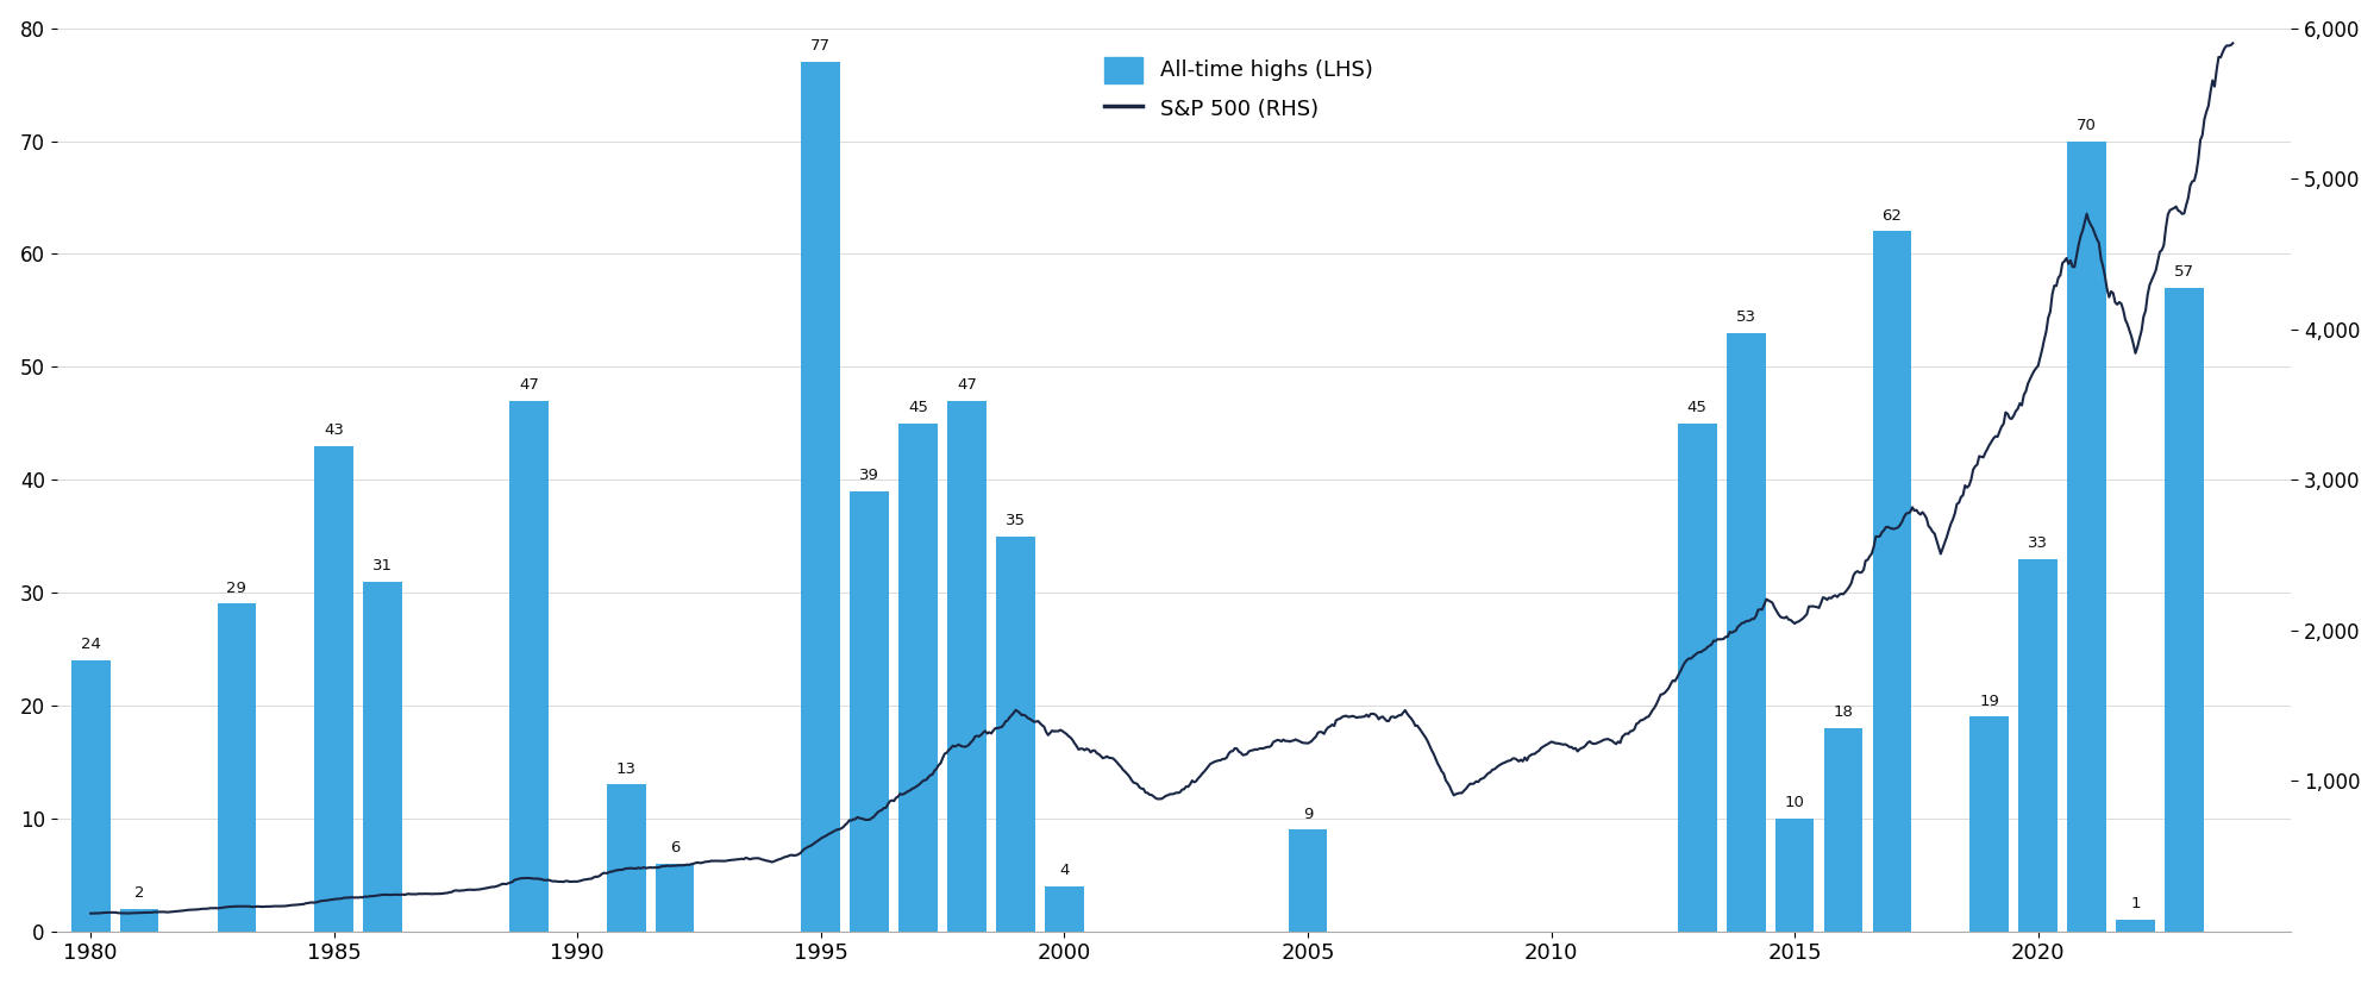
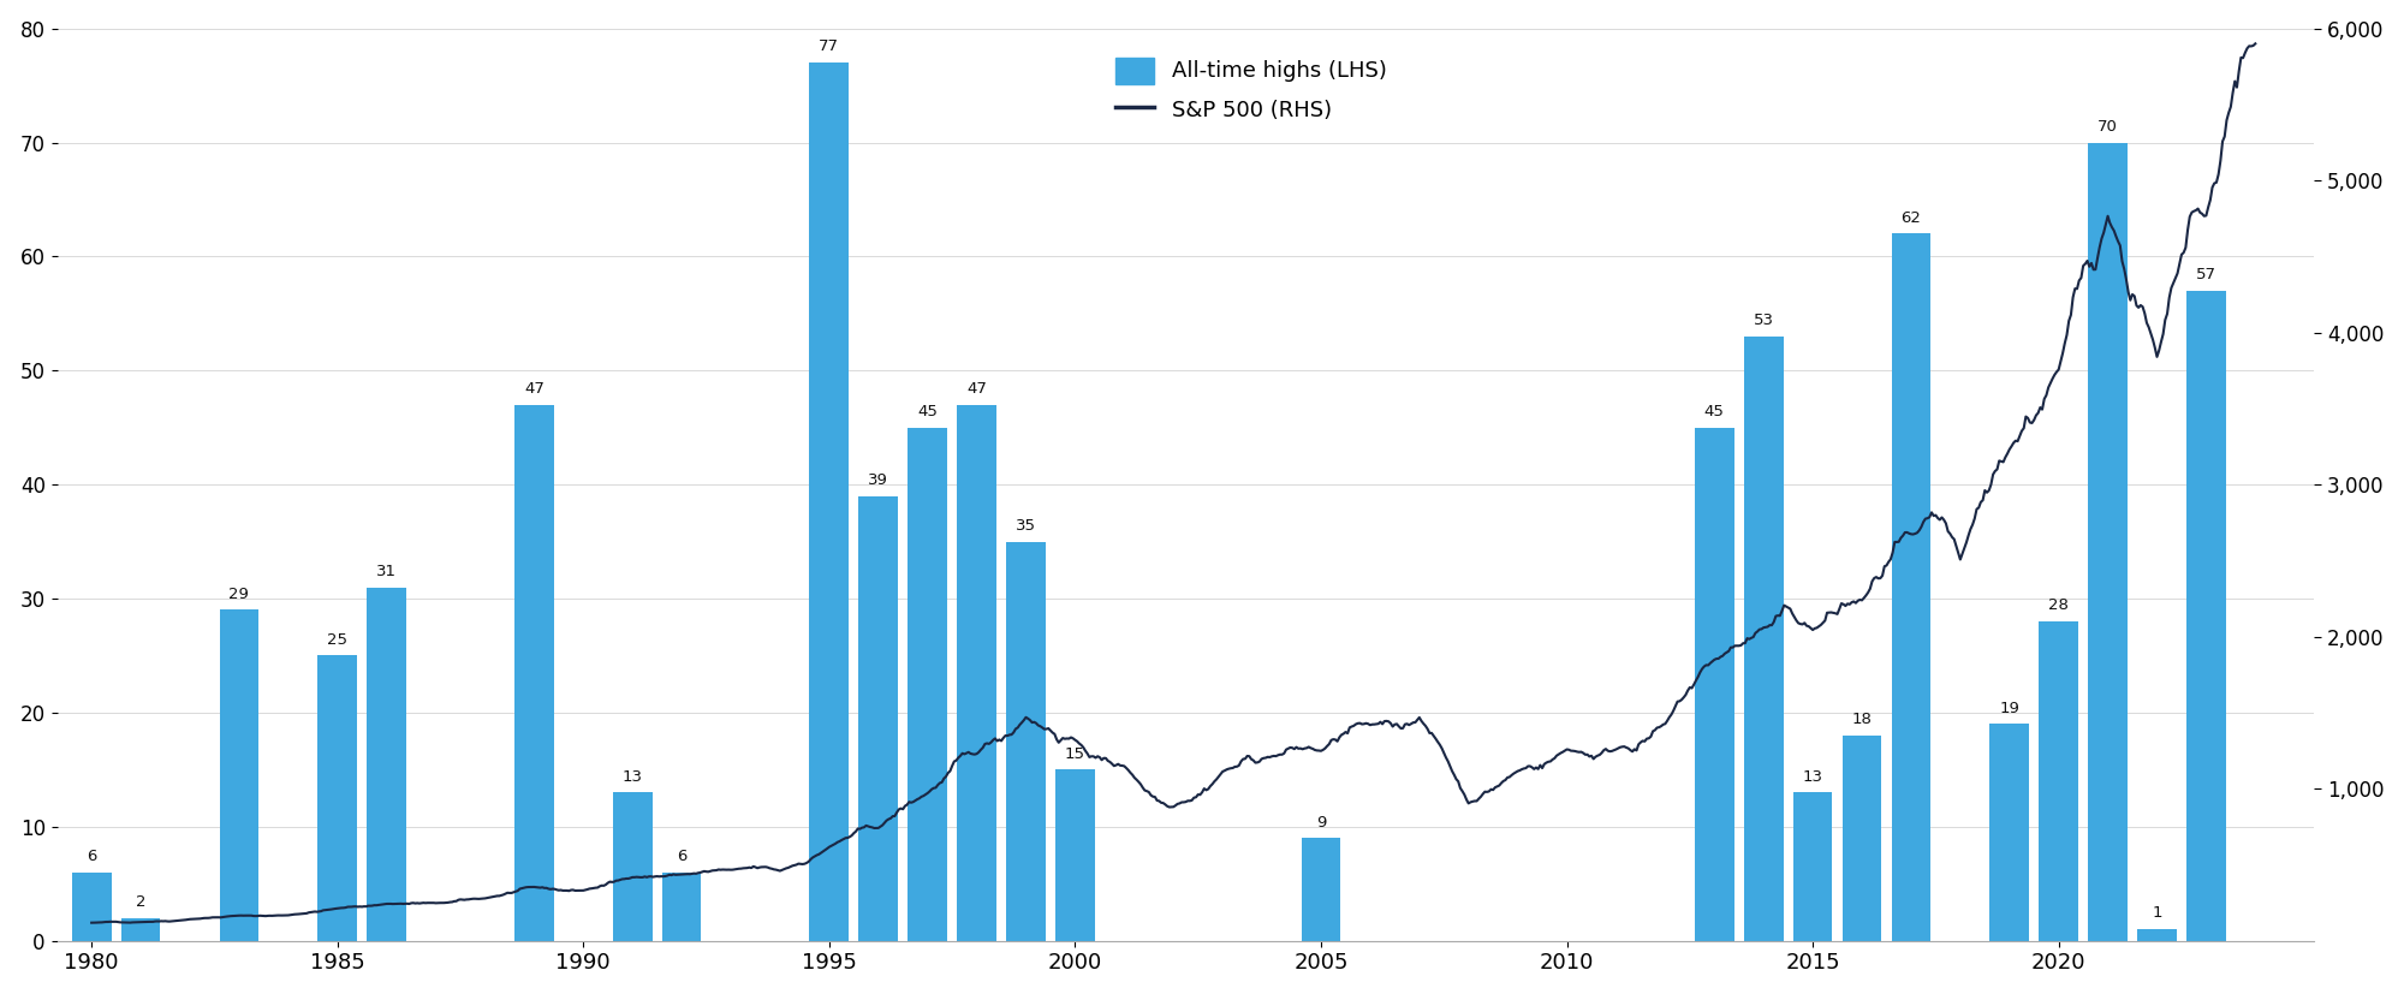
All-time highs (LHS)/1980: 24 -> 6
All-time highs (LHS)/1985: 43 -> 25
All-time highs (LHS)/2000: 4 -> 15
All-time highs (LHS)/2015: 10 -> 13
All-time highs (LHS)/2020: 33 -> 28
